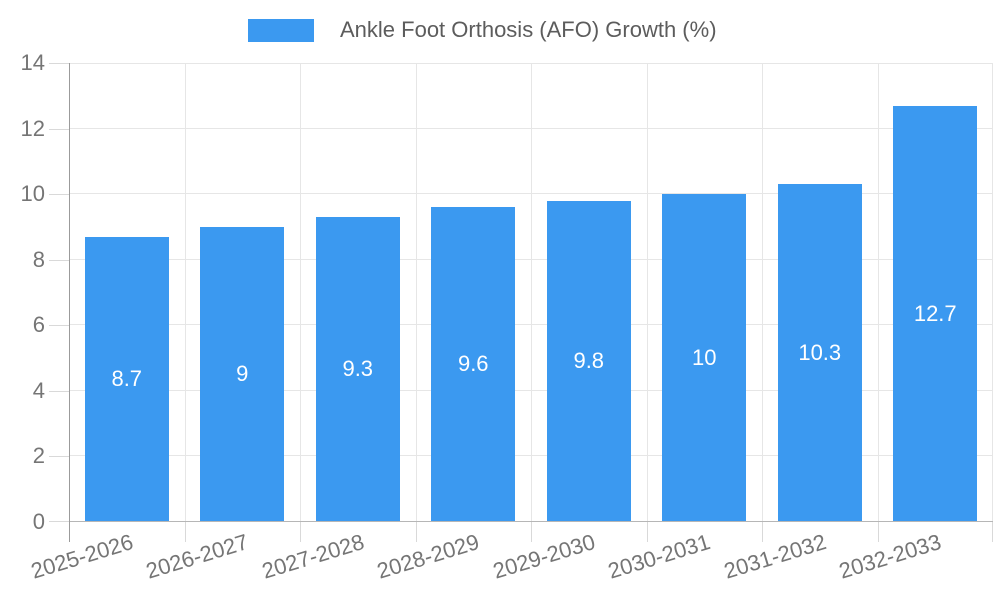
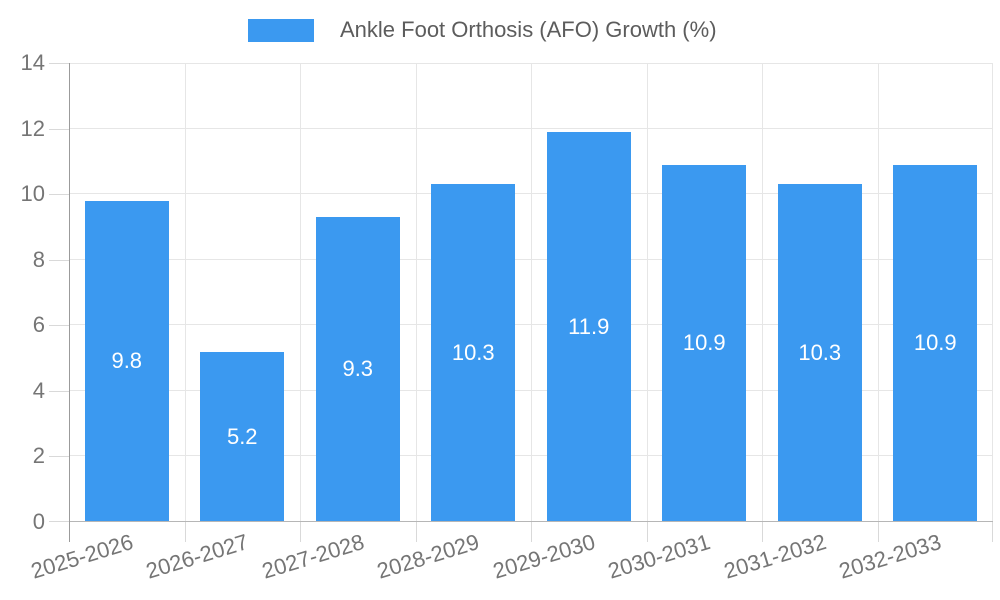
2025-2026: 8.7 -> 9.8
2026-2027: 9 -> 5.2
2028-2029: 9.6 -> 10.3
2029-2030: 9.8 -> 11.9
2030-2031: 10 -> 10.9
2032-2033: 12.7 -> 10.9
